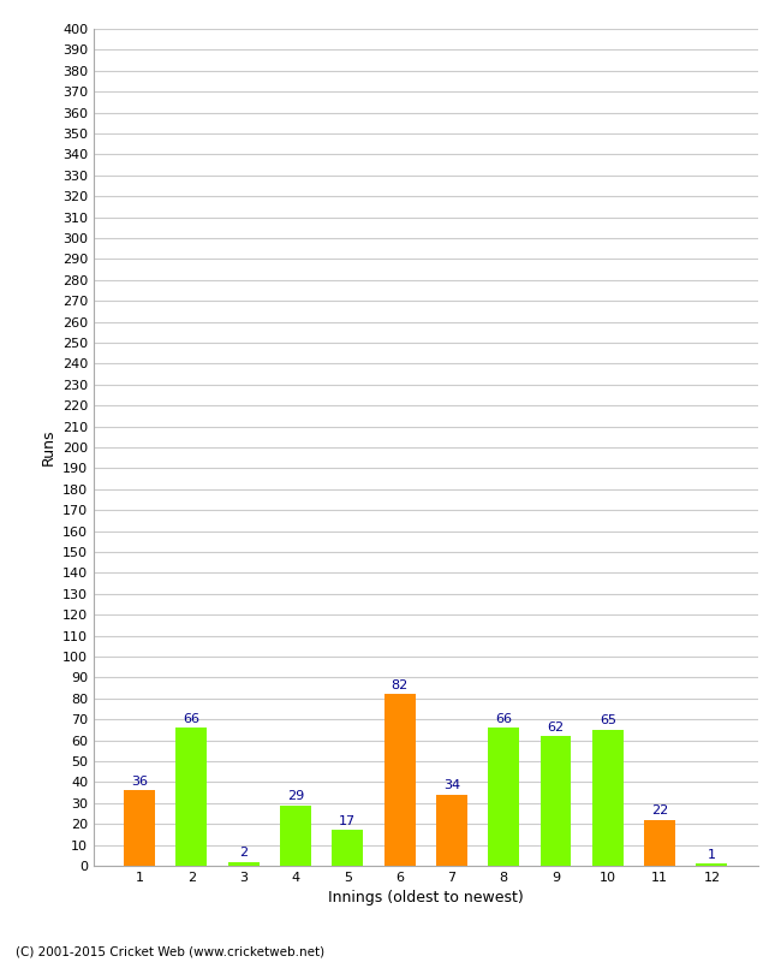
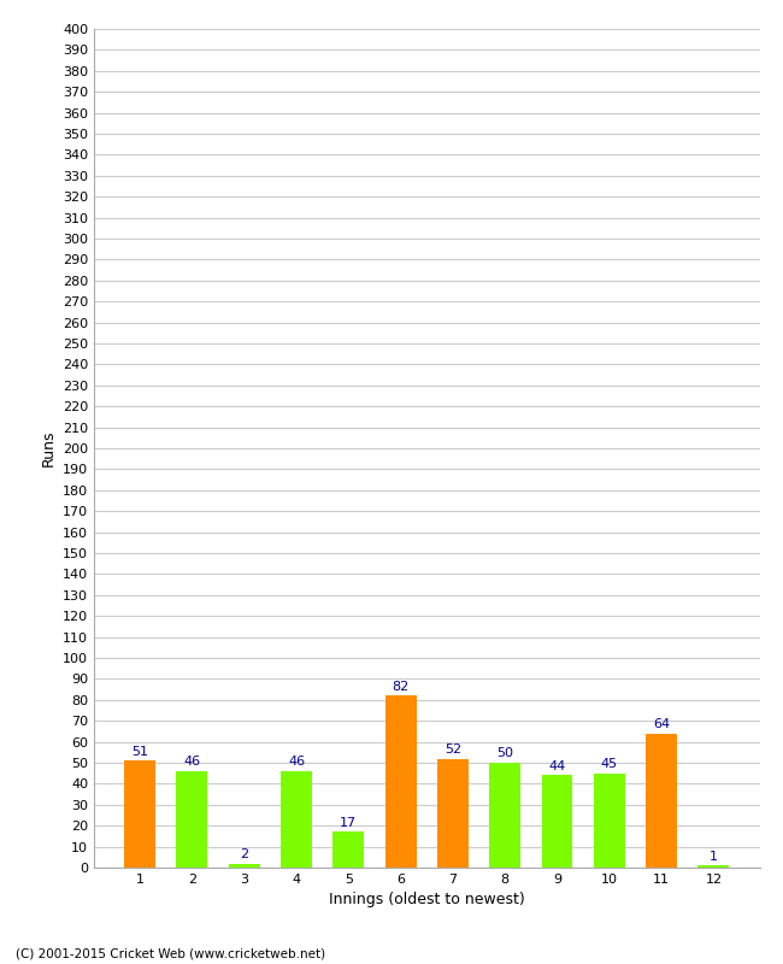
1: 36 -> 51
2: 66 -> 46
4: 29 -> 46
7: 34 -> 52
8: 66 -> 50
9: 62 -> 44
10: 65 -> 45
11: 22 -> 64
